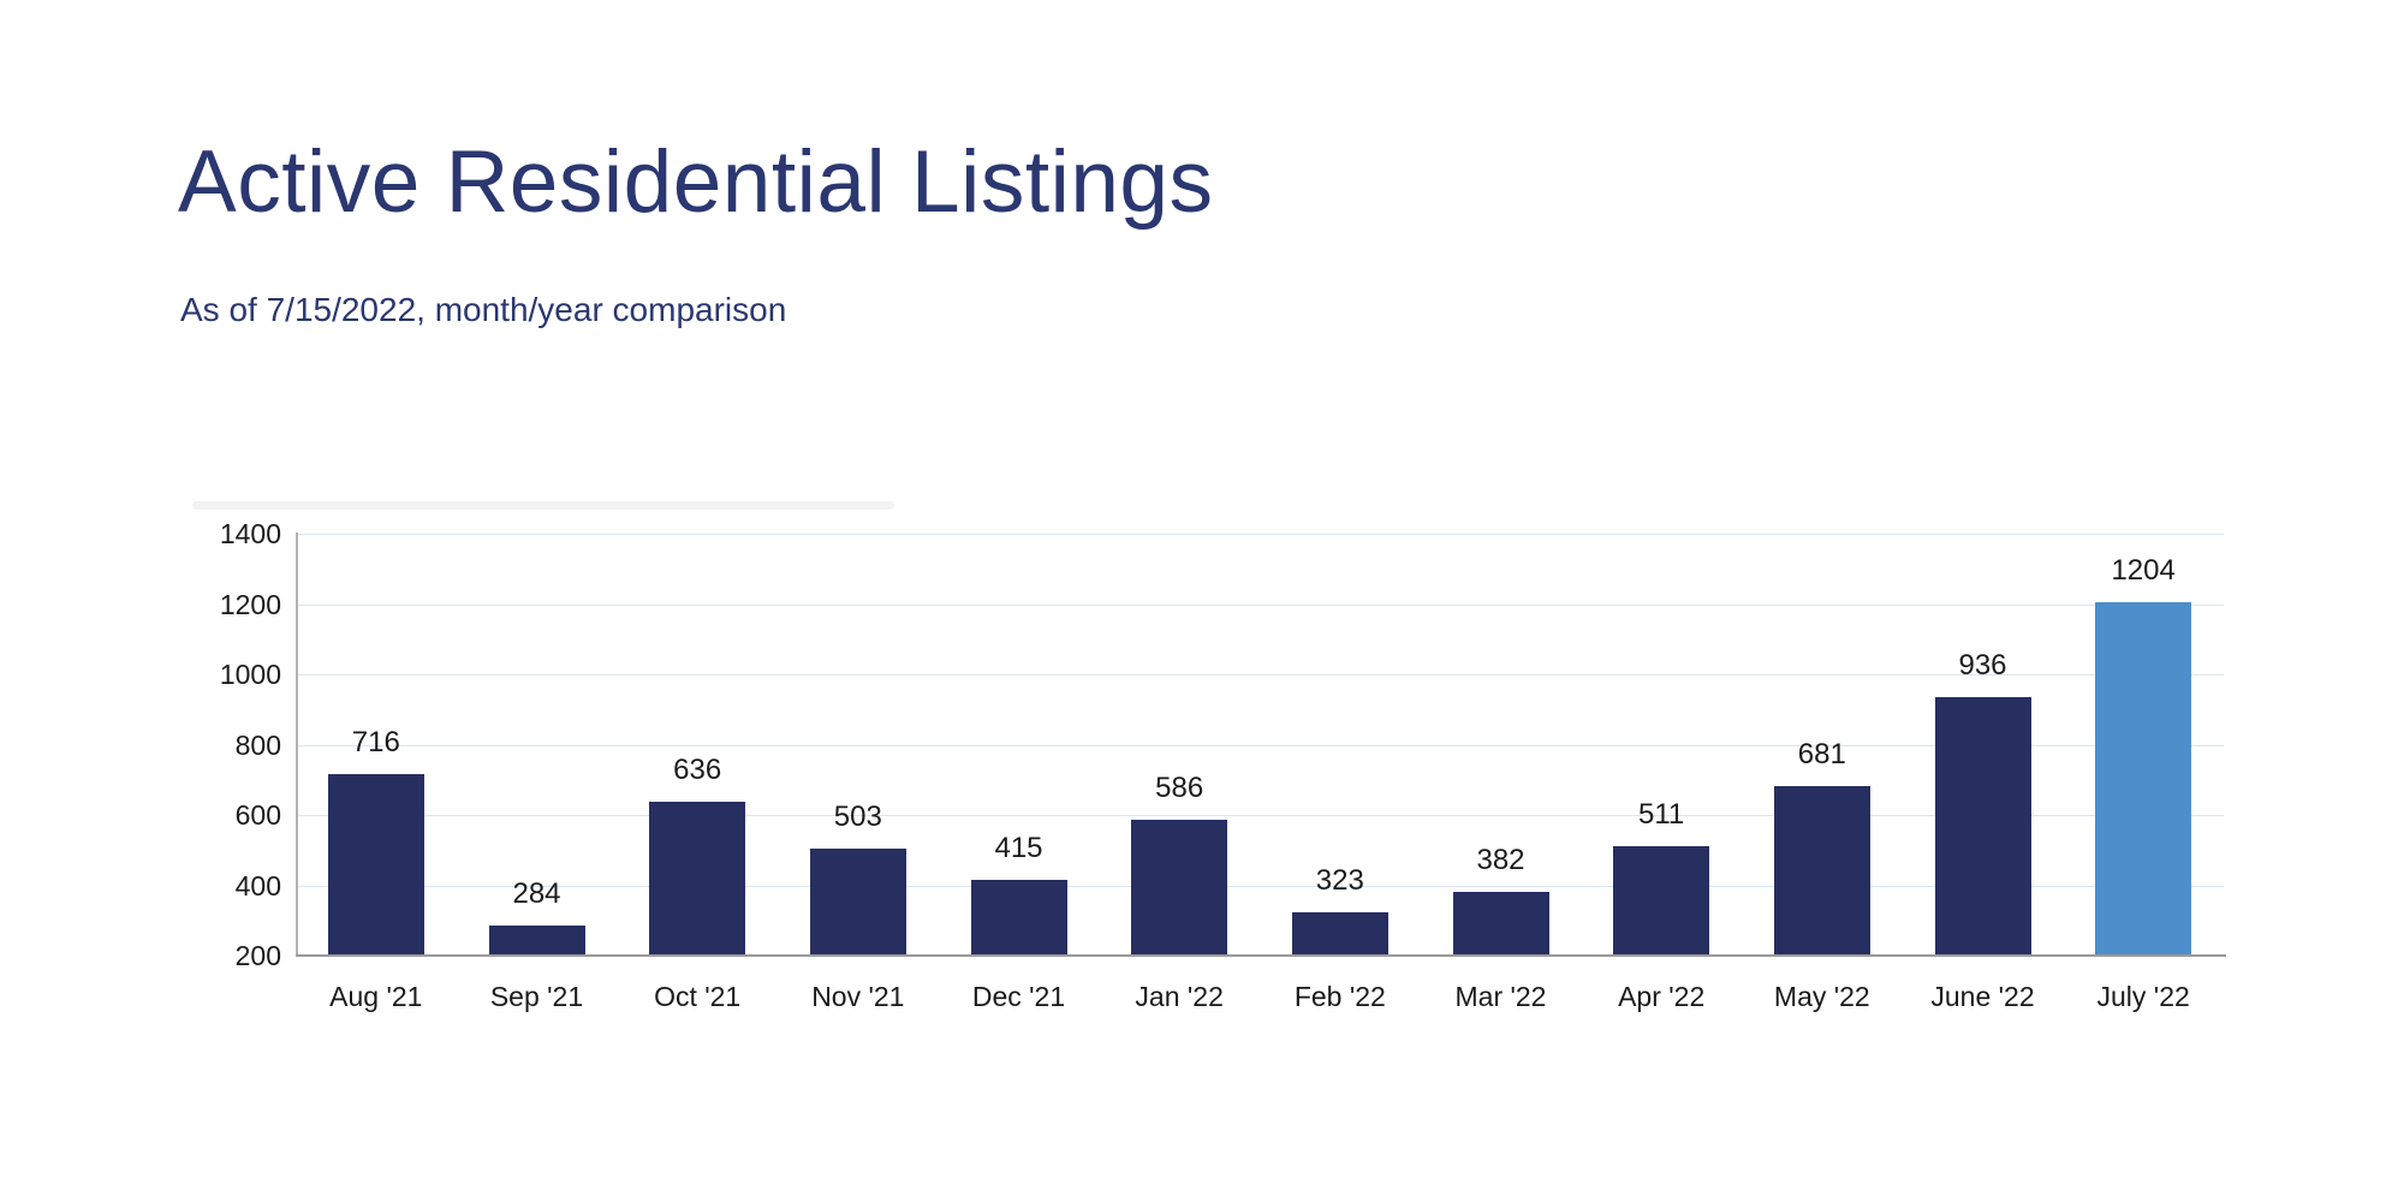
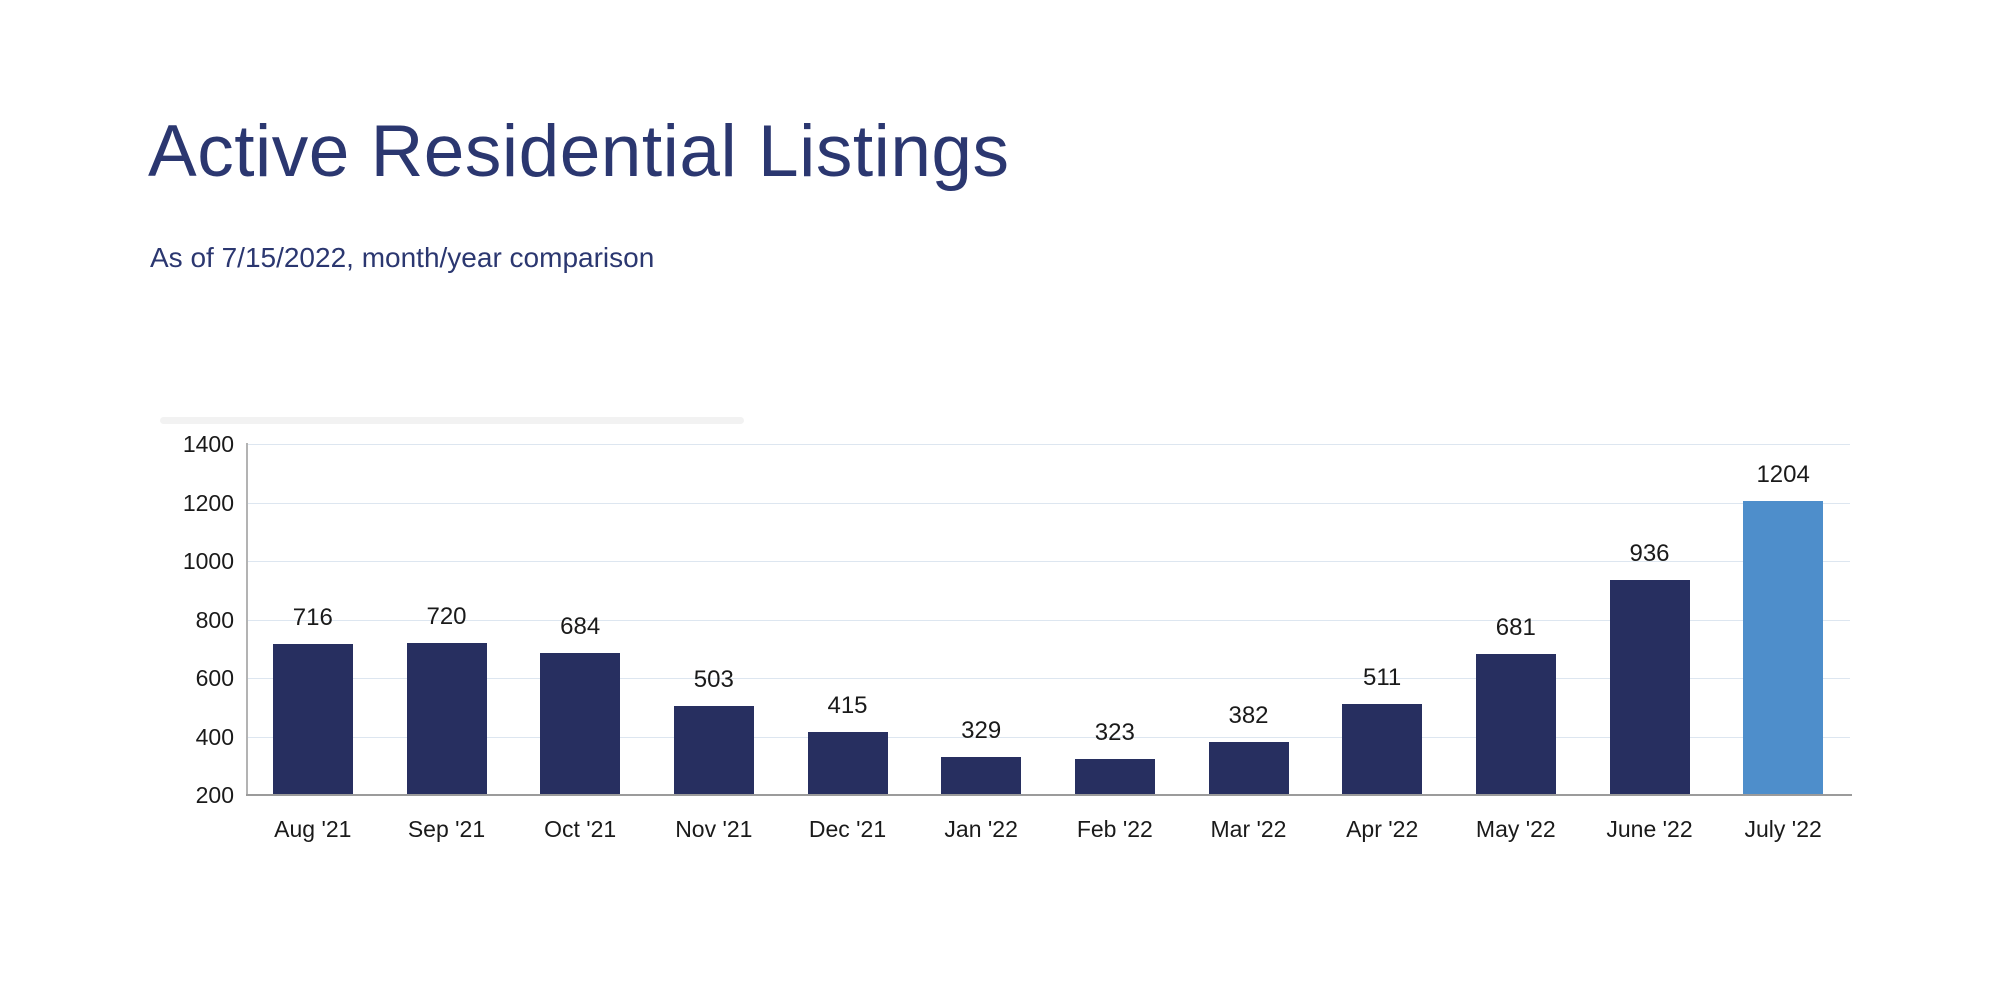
Sep '21: 284 -> 720
Oct '21: 636 -> 684
Jan '22: 586 -> 329
